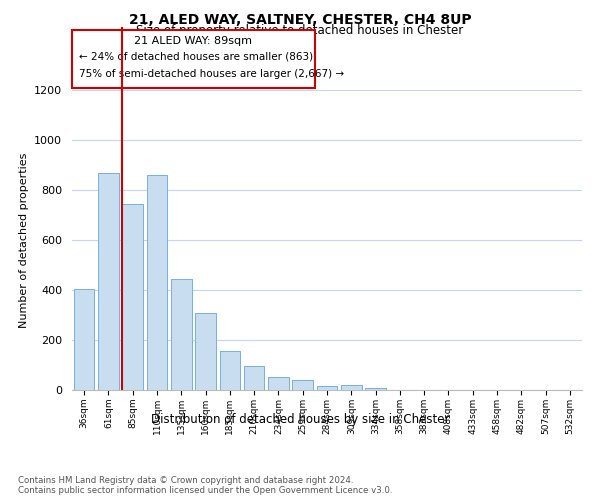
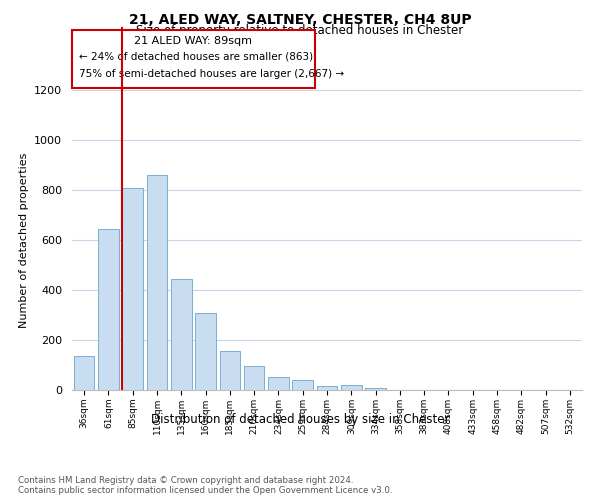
36sqm: 405 -> 135
61sqm: 870 -> 645
85sqm: 745 -> 810
